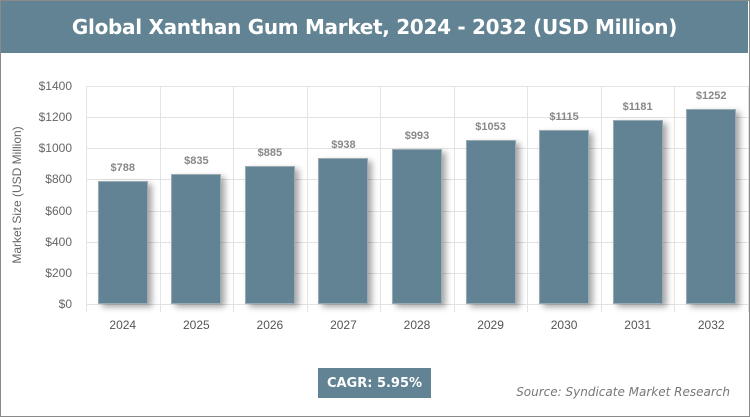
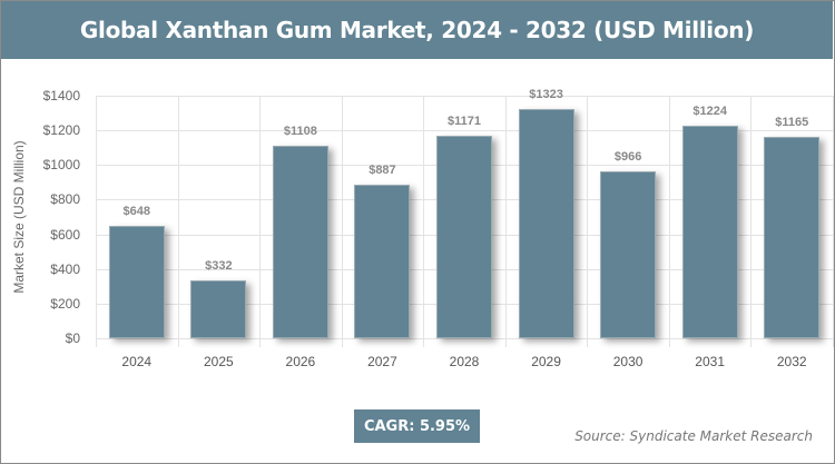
2024: $788 -> $648
2025: $835 -> $332
2026: $885 -> $1108
2027: $938 -> $887
2028: $993 -> $1171
2029: $1053 -> $1323
2030: $1115 -> $966
2031: $1181 -> $1224
2032: $1252 -> $1165
